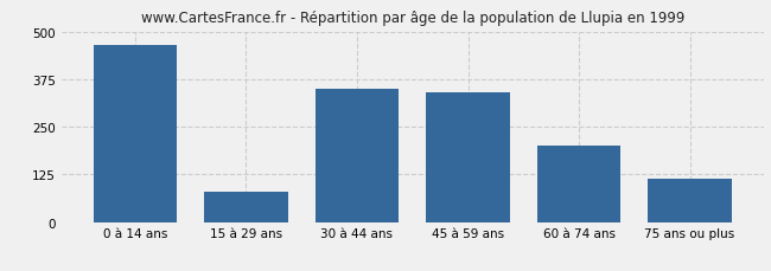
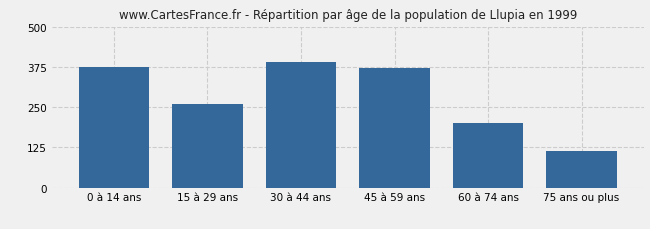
0 à 14 ans: 465 -> 375
15 à 29 ans: 80 -> 260
30 à 44 ans: 350 -> 390
45 à 59 ans: 340 -> 370
